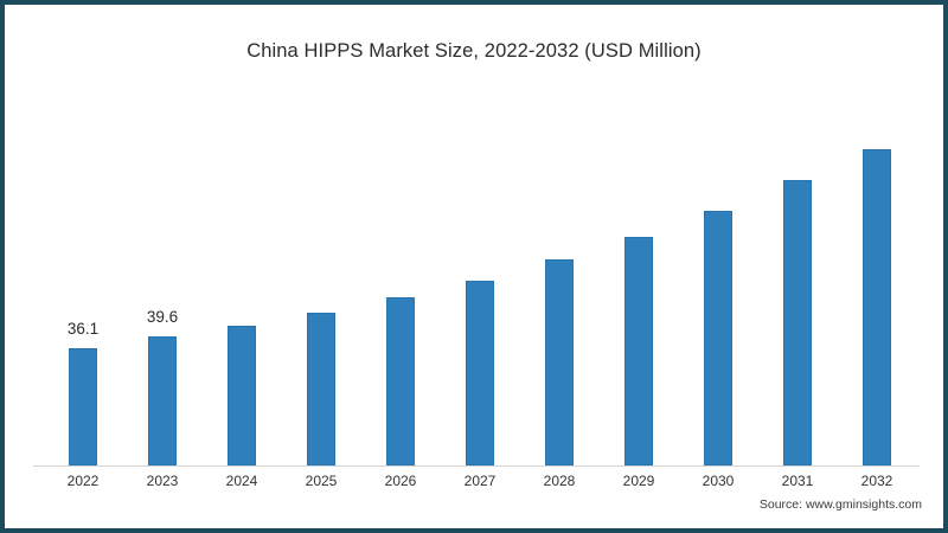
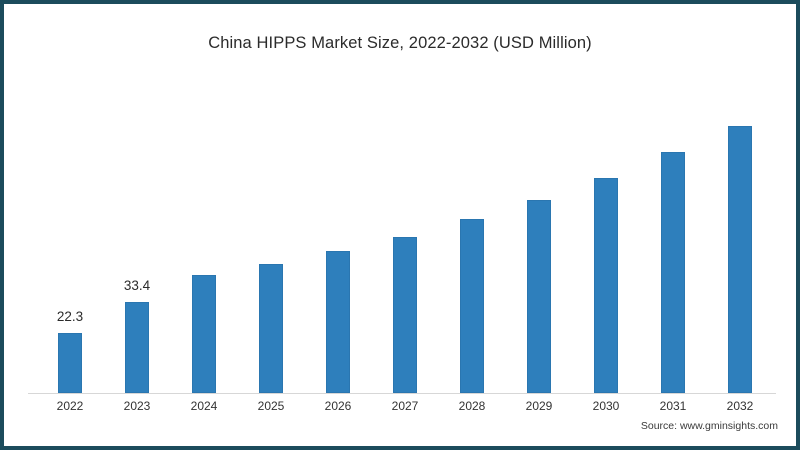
2022: 36.1 -> 22.3
2023: 39.6 -> 33.4
